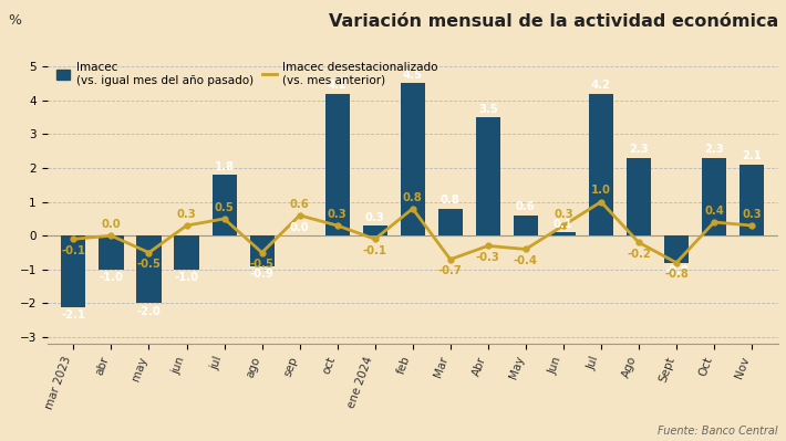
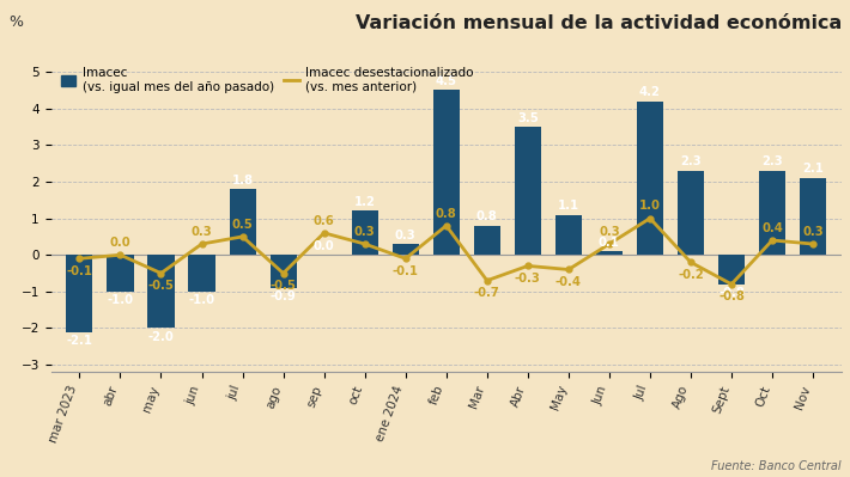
Imacec (vs. igual mes del año pasado)/oct: 4.2 -> 1.2
Imacec (vs. igual mes del año pasado)/May: 0.6 -> 1.1
